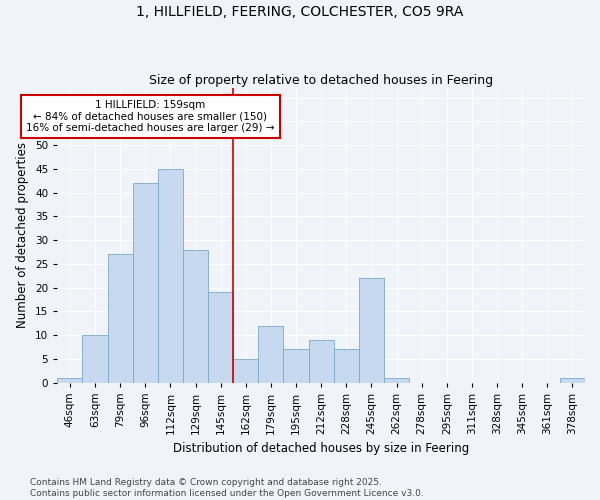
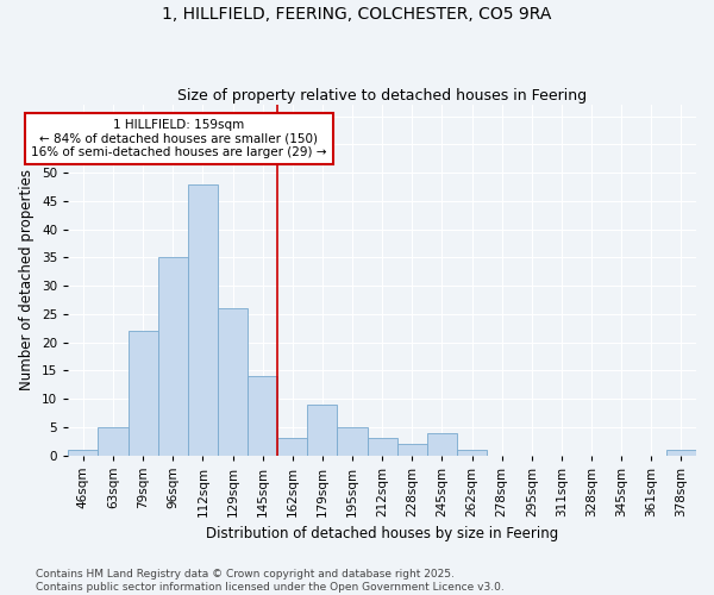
63sqm: 10 -> 5
79sqm: 27 -> 22
96sqm: 42 -> 35
112sqm: 45 -> 48
129sqm: 28 -> 26
145sqm: 19 -> 14
162sqm: 5 -> 3
179sqm: 12 -> 9
195sqm: 7 -> 5
212sqm: 9 -> 3
228sqm: 7 -> 2
245sqm: 22 -> 4
